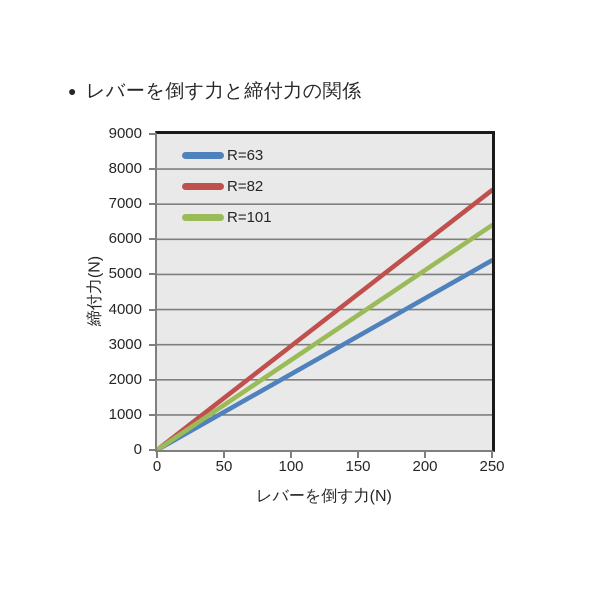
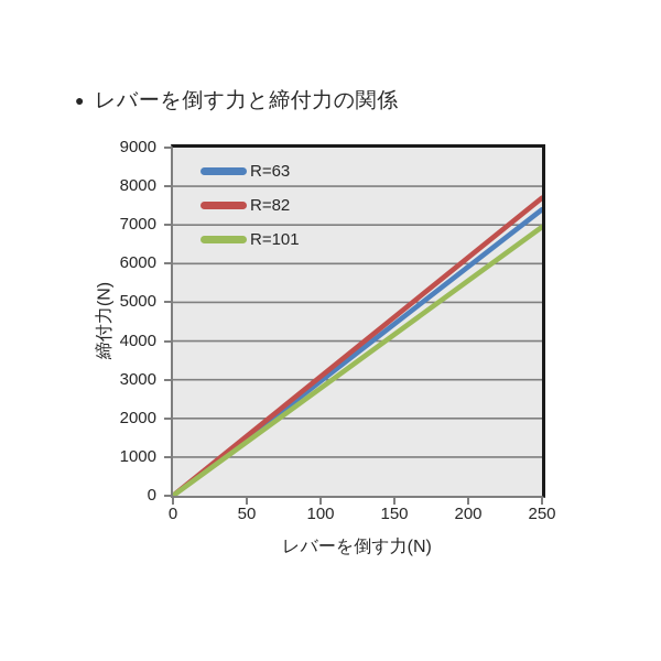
R=63/250: 5400 -> 7400
R=82/250: 7400 -> 7700
R=101/250: 6400 -> 7000
